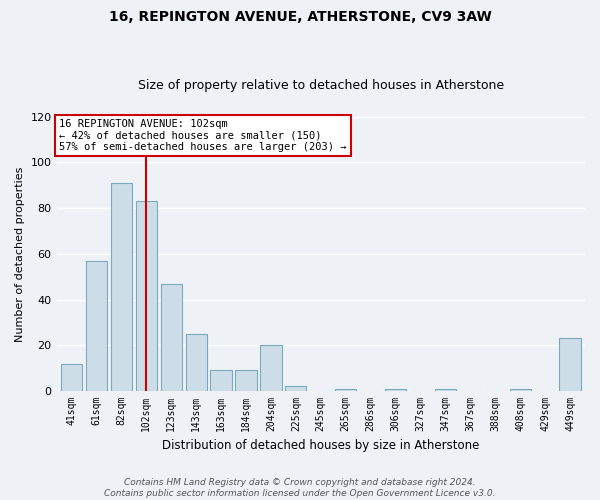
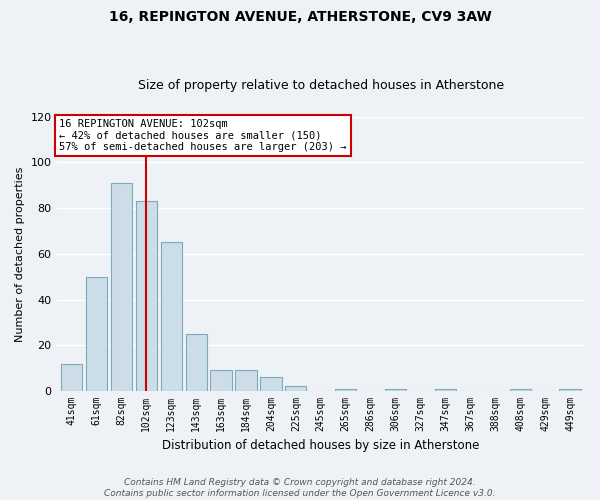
61sqm: 57 -> 50
123sqm: 47 -> 65
204sqm: 20 -> 6
449sqm: 23 -> 1
